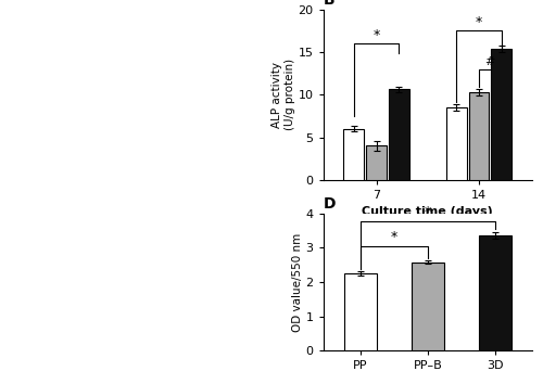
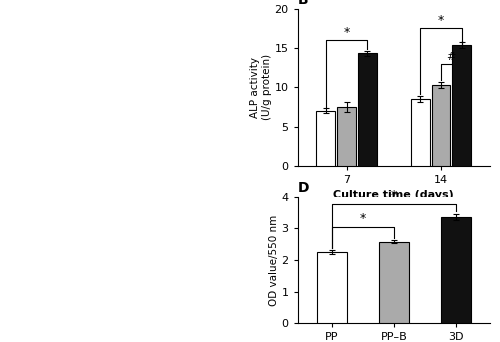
PP/7: 6.0 -> 7.0
PP–B/7: 4.0 -> 7.5
3D/7: 10.6 -> 14.3
